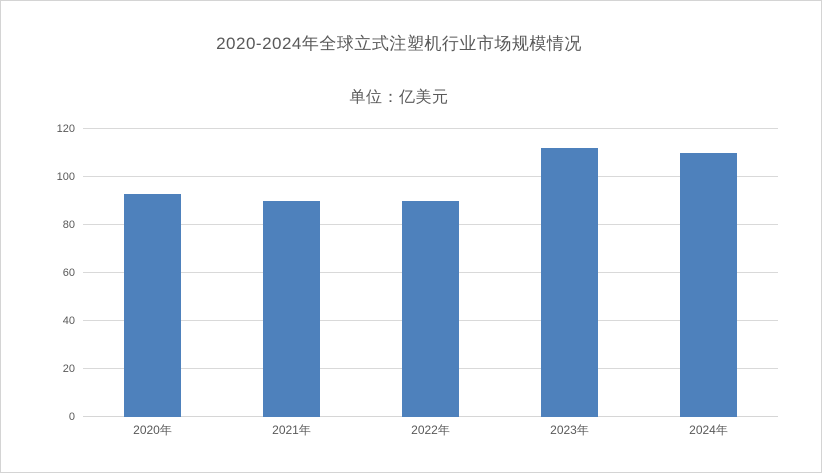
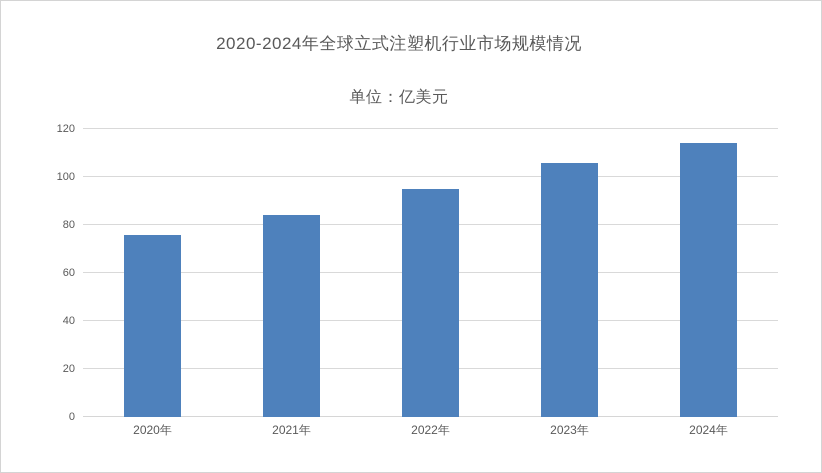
2020年: 93 -> 76
2021年: 90 -> 84
2022年: 90 -> 95
2023年: 112 -> 106
2024年: 110 -> 114
